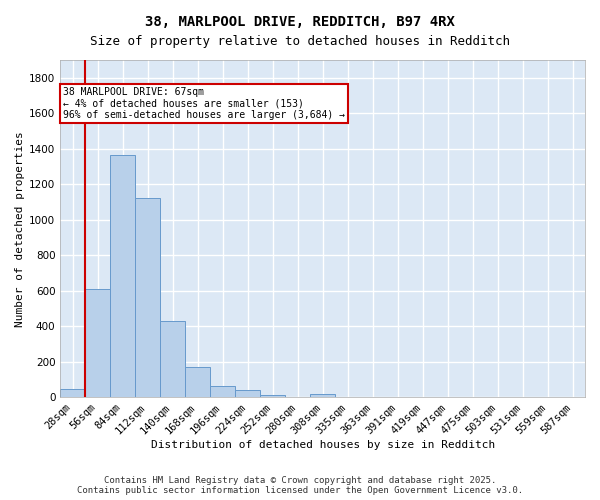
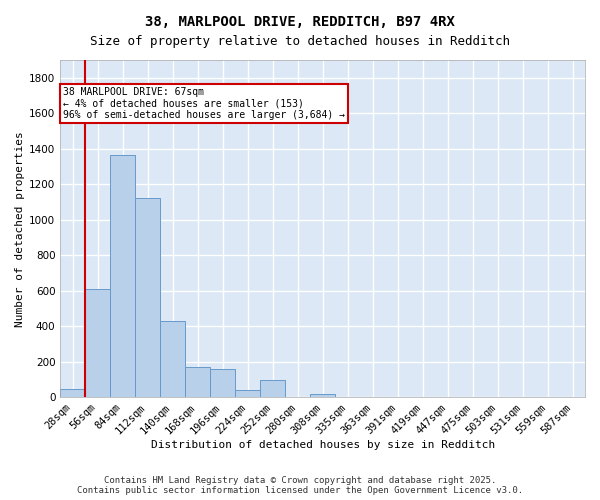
196sqm: 60 -> 160
252sqm: 20 -> 100
